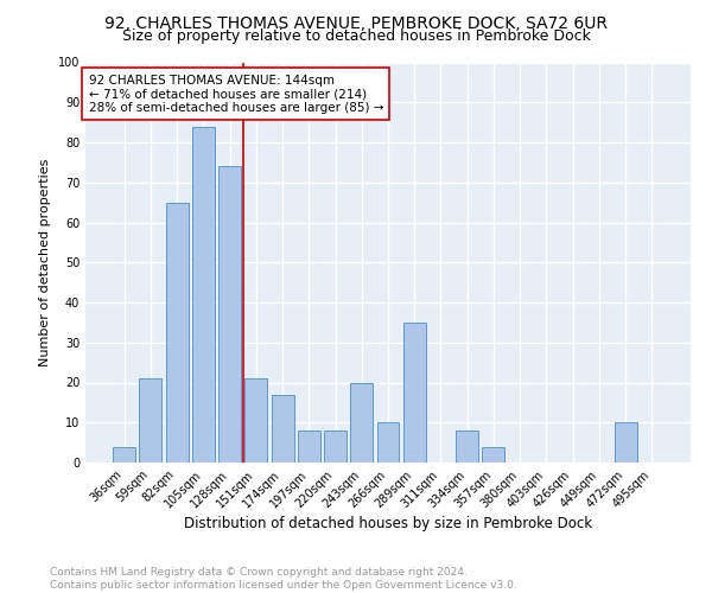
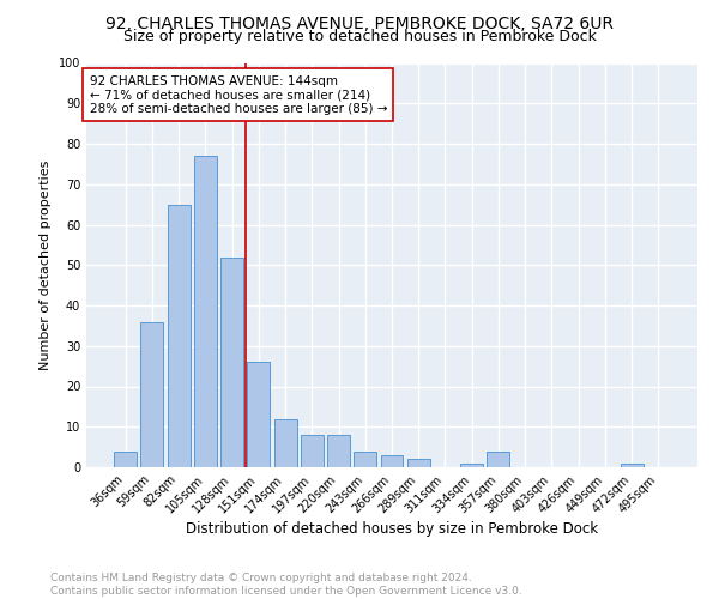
59sqm: 21 -> 36
105sqm: 84 -> 77
128sqm: 74 -> 52
151sqm: 21 -> 26
174sqm: 17 -> 12
243sqm: 20 -> 4
266sqm: 10 -> 3
289sqm: 35 -> 2
334sqm: 8 -> 1
472sqm: 10 -> 1
